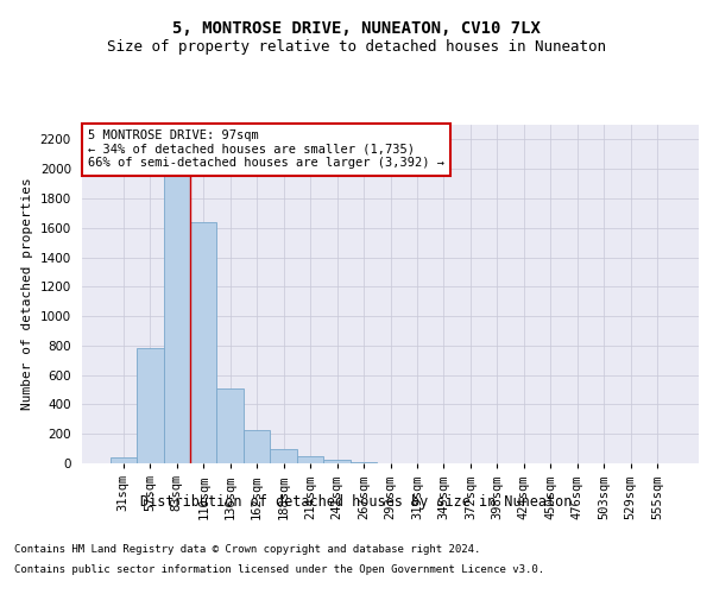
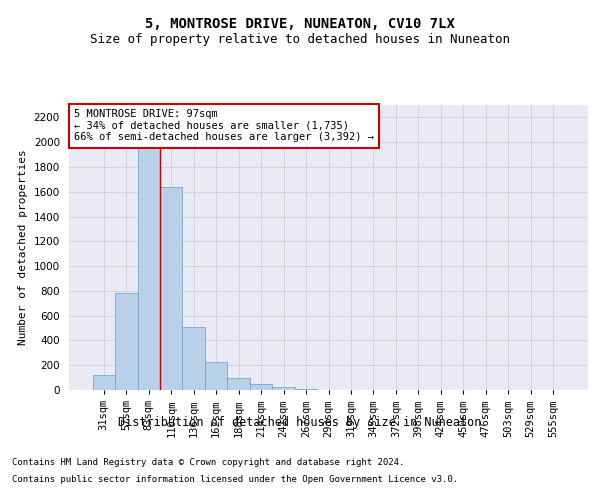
31sqm: 40 -> 120
